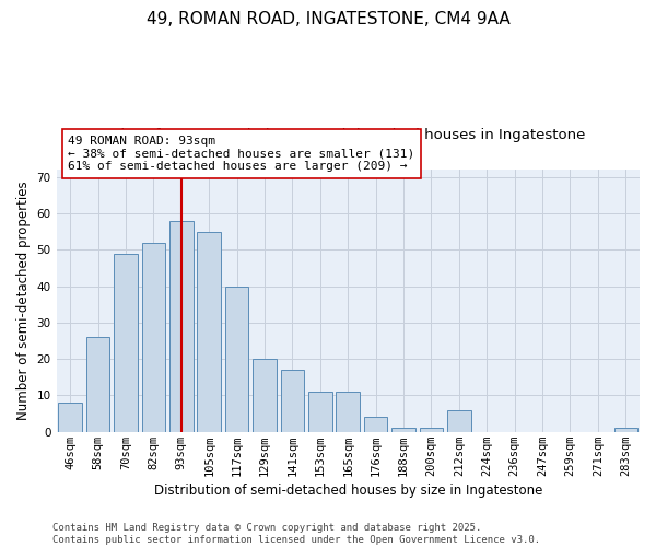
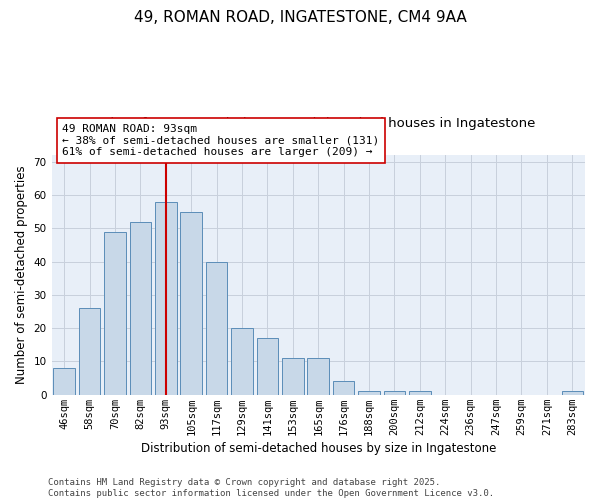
212sqm: 6 -> 1
